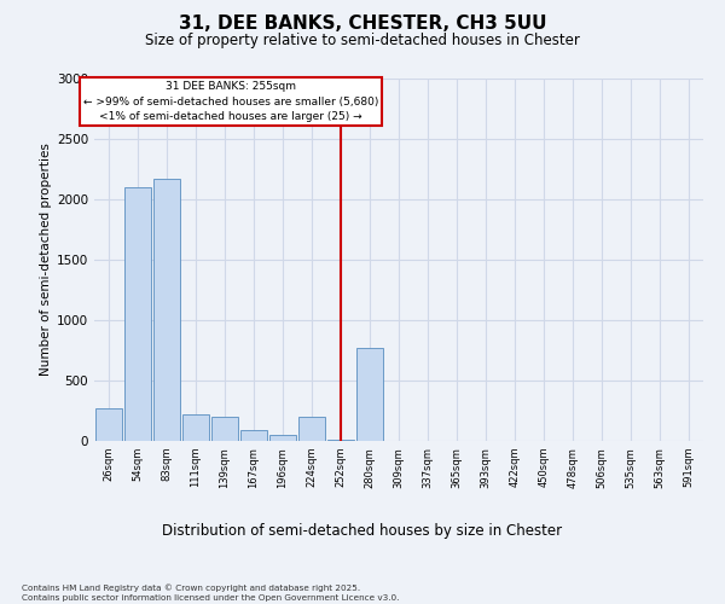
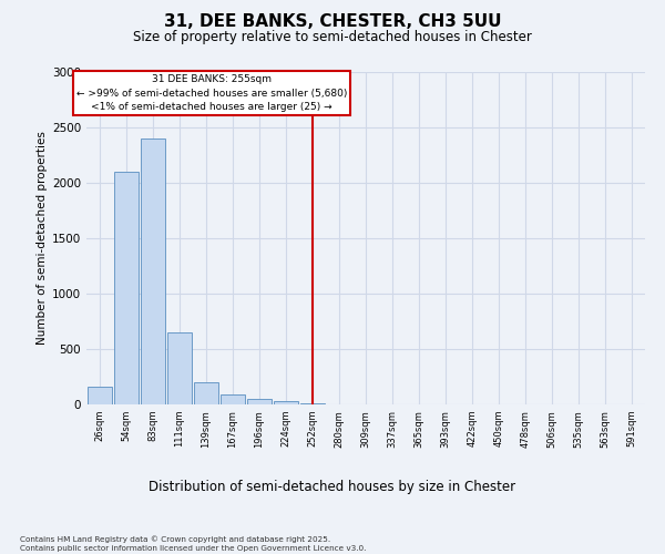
26sqm: 270 -> 160
83sqm: 2170 -> 2400
111sqm: 220 -> 650
224sqm: 200 -> 30
280sqm: 770 -> 0
